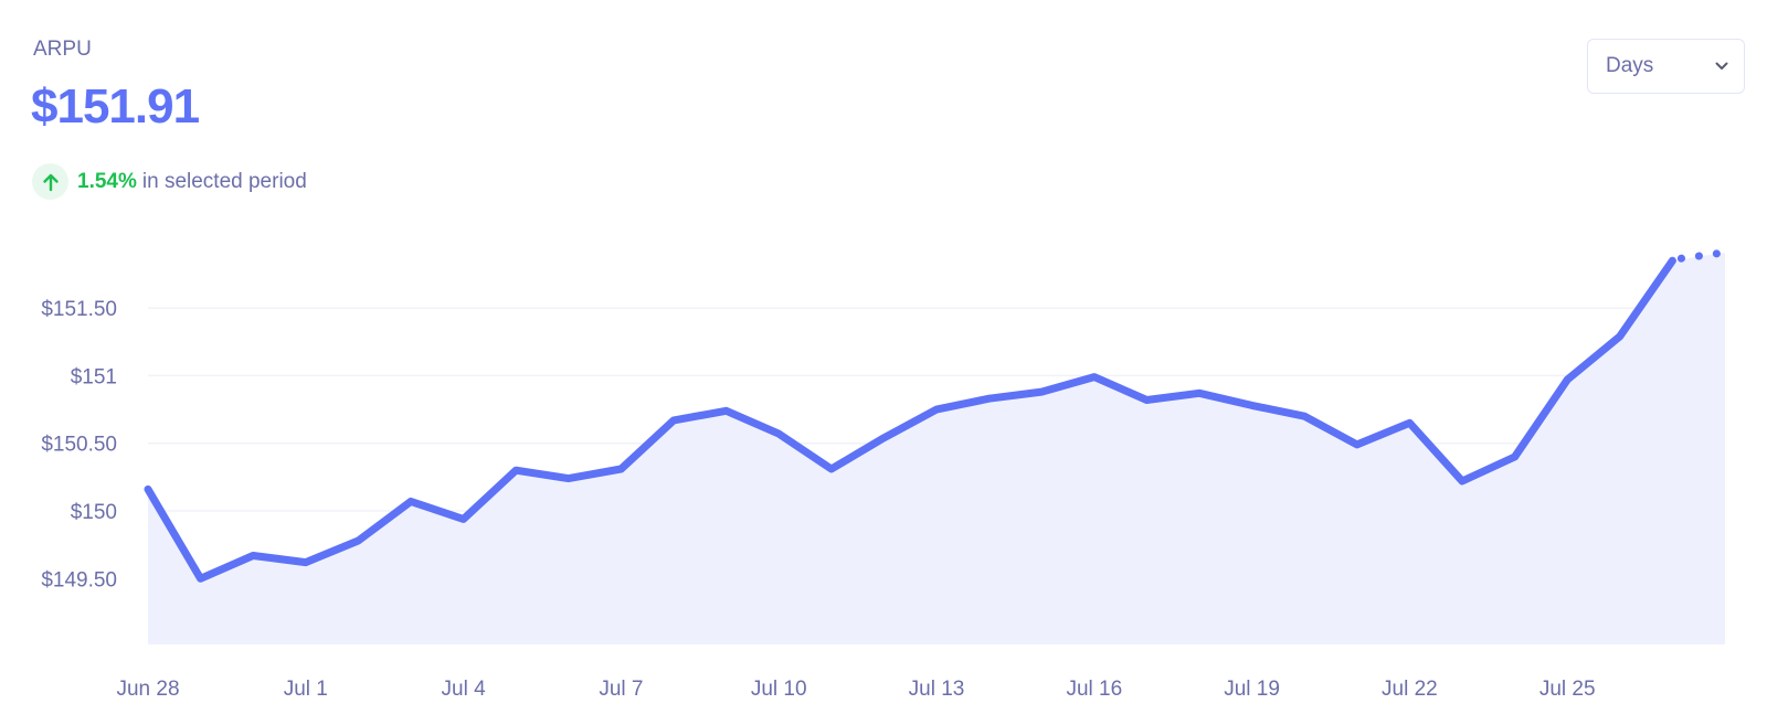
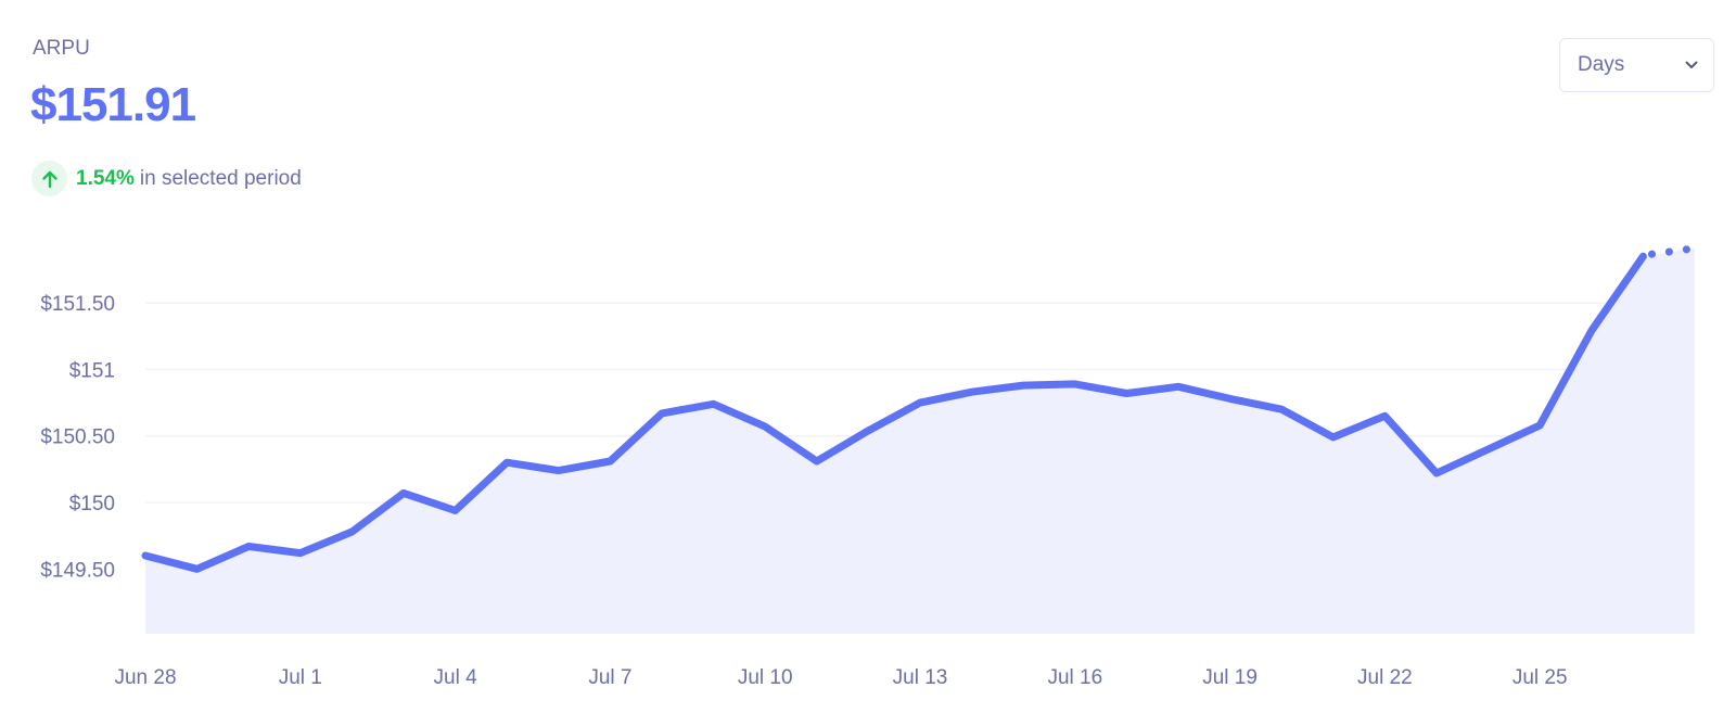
Jun 28: $150.16 -> $149.60
Jul 16: $150.99 -> $150.89
Jul 25: $150.97 -> $150.58
